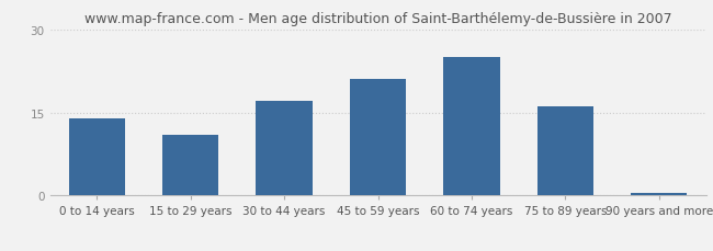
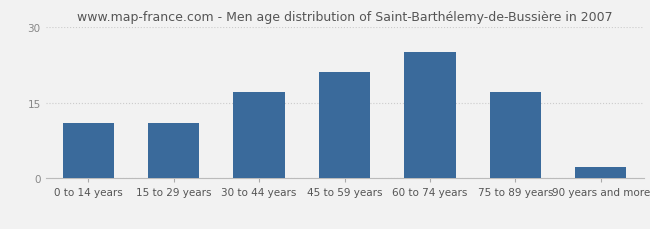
0 to 14 years: 14.0 -> 11.0
75 to 89 years: 16.0 -> 17.0
90 years and more: 0.4 -> 2.2
